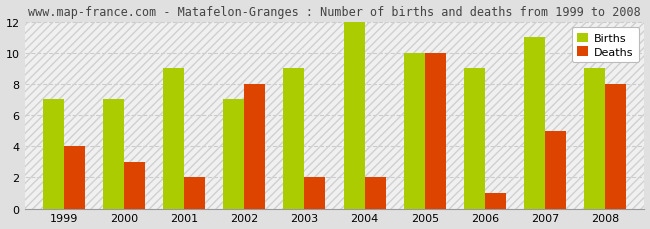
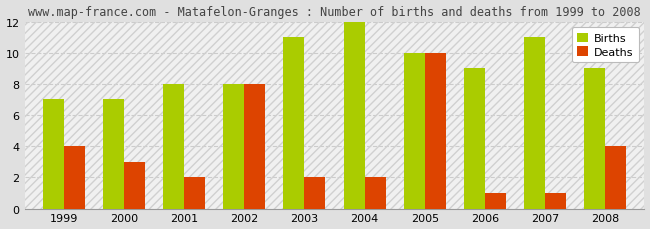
Births/2001: 9 -> 8
Births/2002: 7 -> 8
Births/2003: 9 -> 11
Deaths/2007: 5 -> 1
Deaths/2008: 8 -> 4
